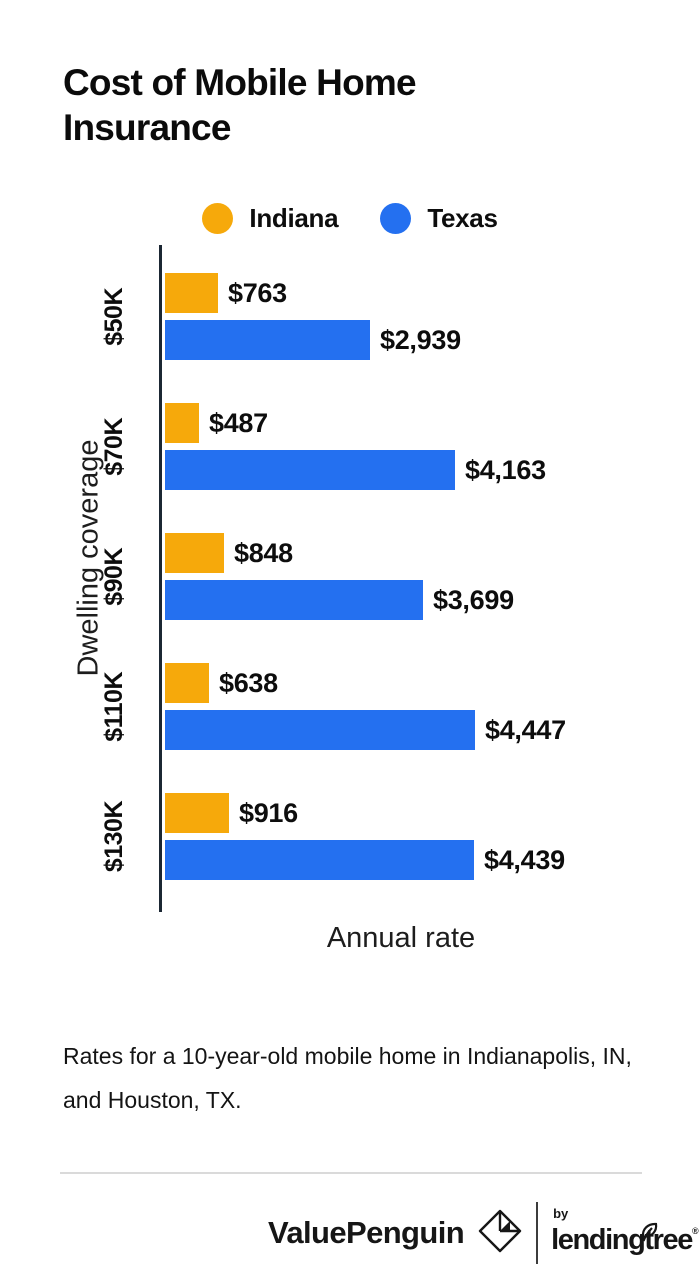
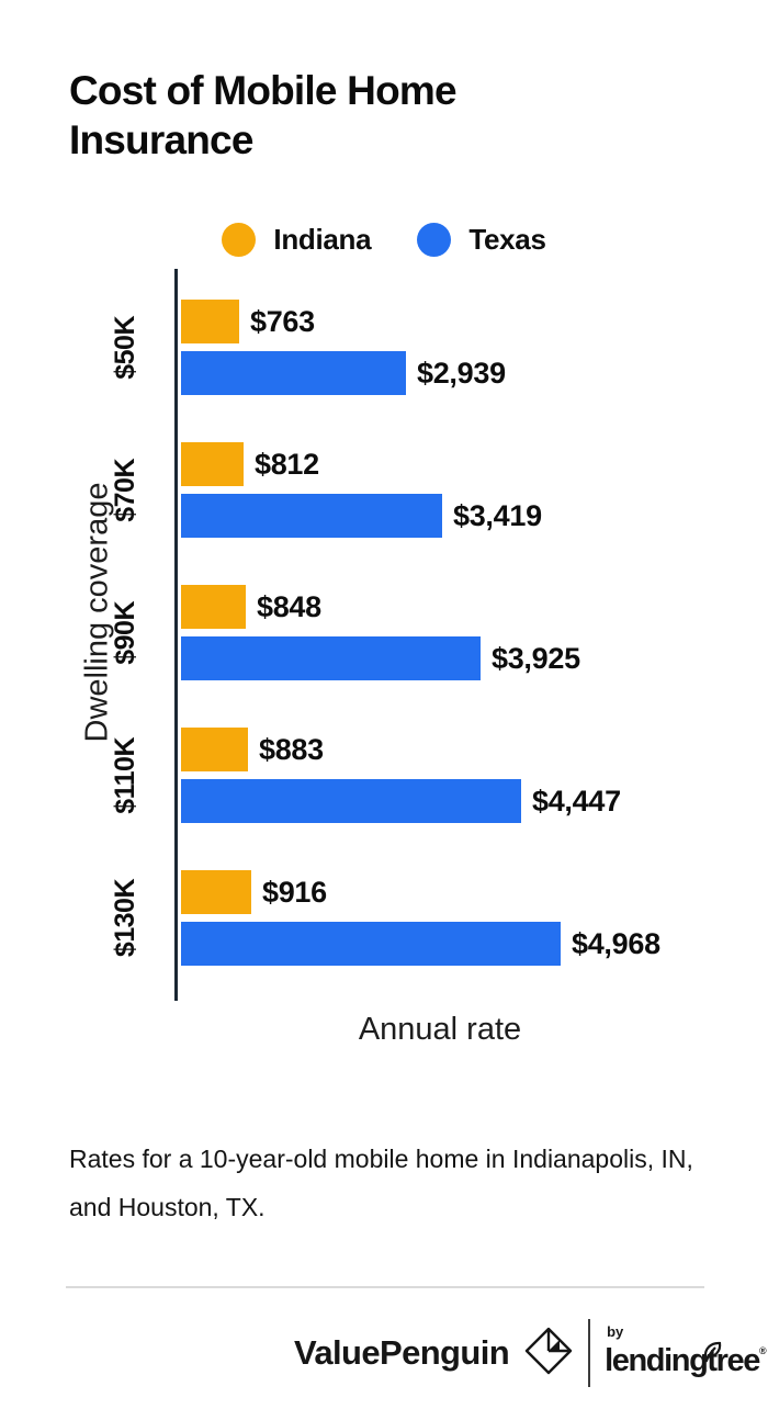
Indiana/$70K: $487 -> $812
Texas/$70K: $4,163 -> $3,419
Texas/$90K: $3,699 -> $3,925
Indiana/$110K: $638 -> $883
Texas/$130K: $4,439 -> $4,968
